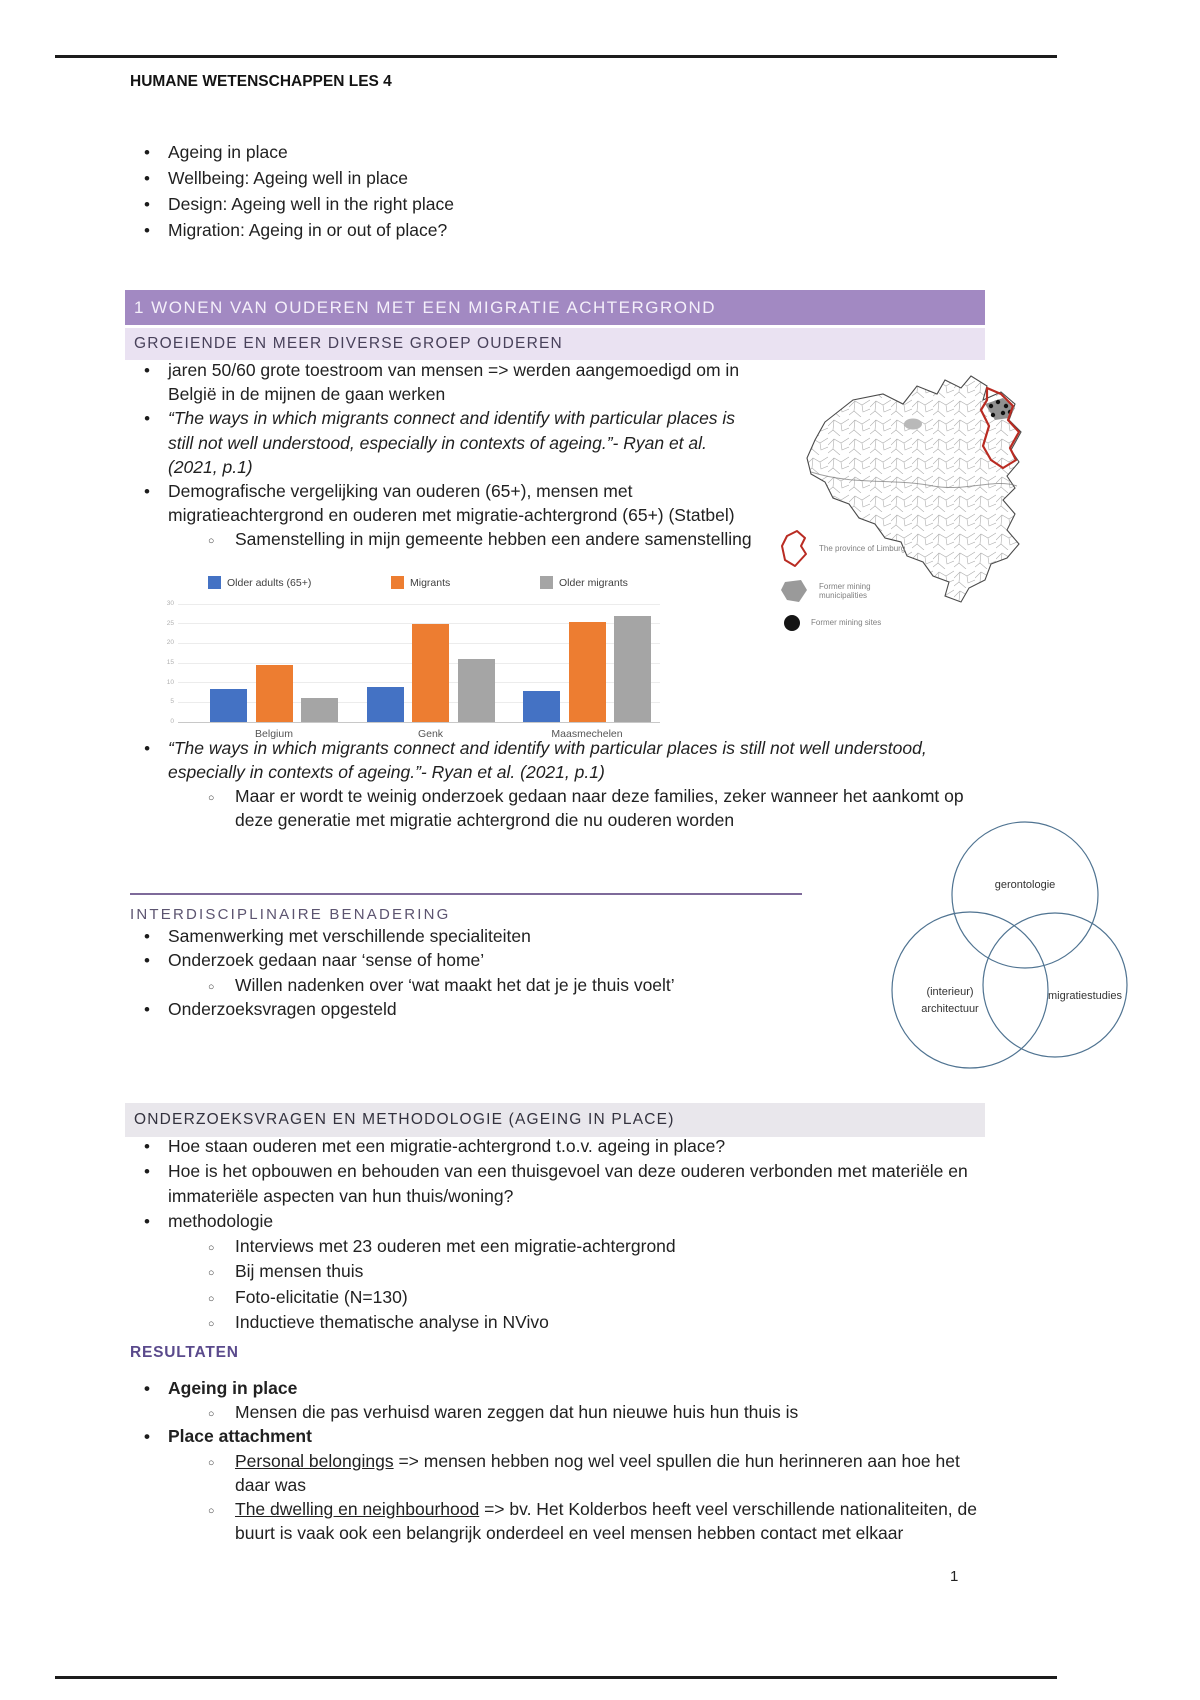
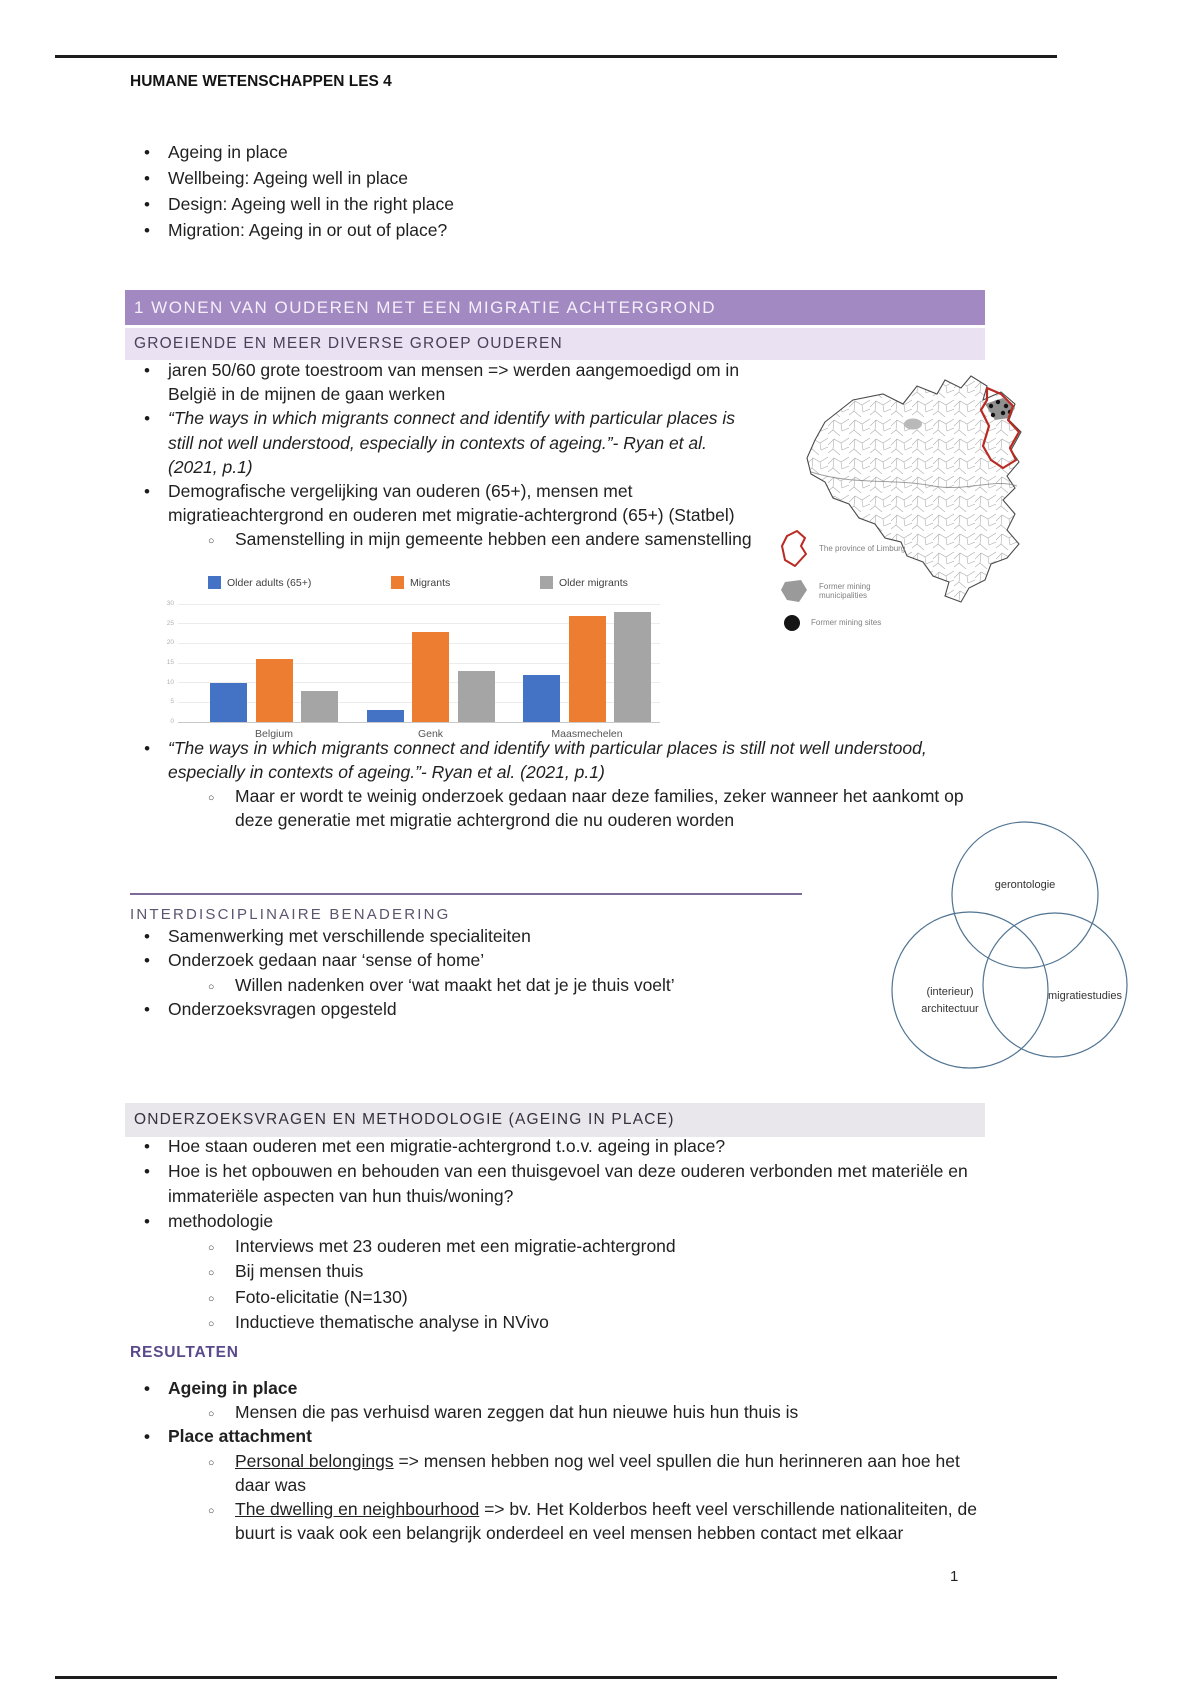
Older adults (65+)/Belgium: 8 -> 10
Migrants/Belgium: 14 -> 16
Older migrants/Belgium: 6 -> 8
Older adults (65+)/Genk: 9 -> 3
Migrants/Genk: 25 -> 23
Older migrants/Genk: 16 -> 13
Older adults (65+)/Maasmechelen: 8 -> 12
Migrants/Maasmechelen: 26 -> 27
Older migrants/Maasmechelen: 27 -> 28
